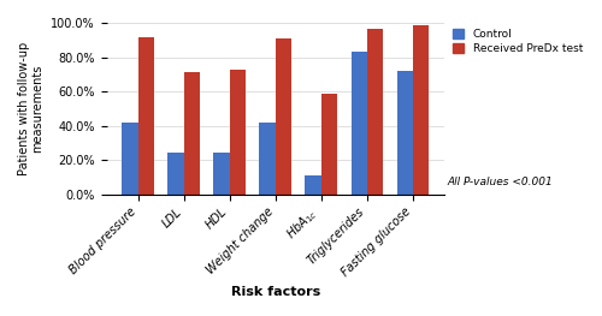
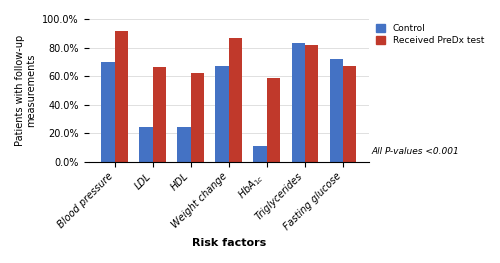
Control/Blood pressure: 42% -> 70%
Received PreDx test/LDL: 72% -> 66%
Received PreDx test/HDL: 72% -> 62%
Control/Weight change: 42% -> 67%
Received PreDx test/Weight change: 91% -> 87%
Received PreDx test/Triglycerides: 96% -> 82%
Received PreDx test/Fasting glucose: 98% -> 67%
